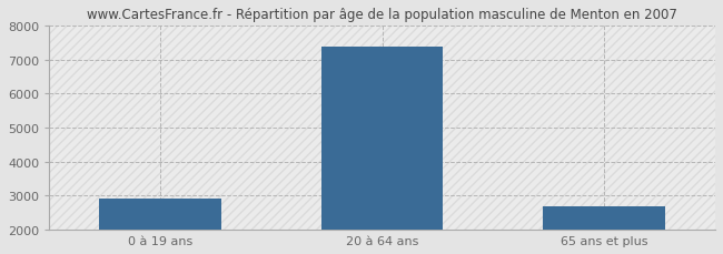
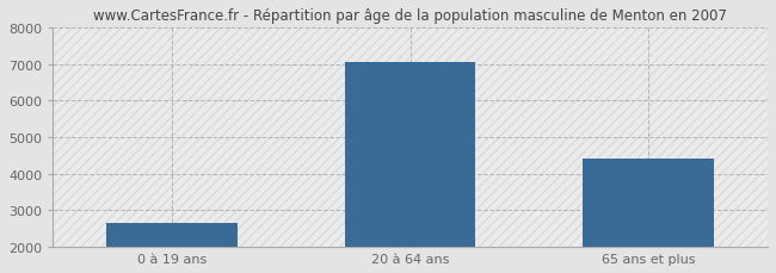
0 à 19 ans: 2920 -> 2650
20 à 64 ans: 7380 -> 7050
65 ans et plus: 2680 -> 4400
